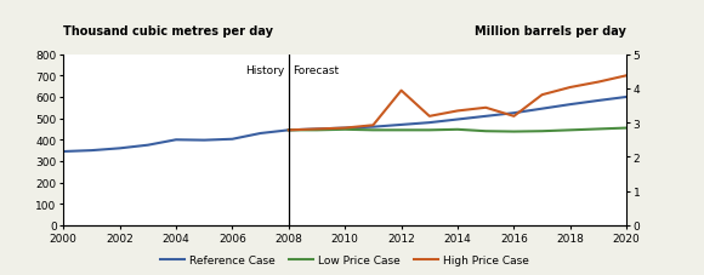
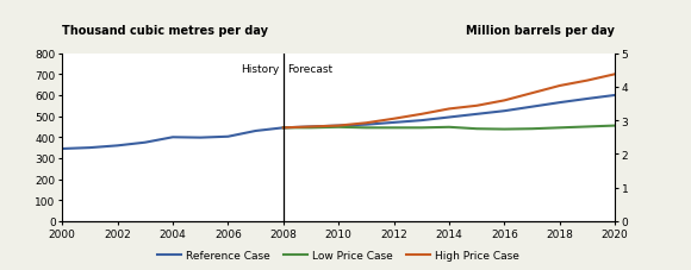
High Price Case/2012: 630 -> 490
High Price Case/2016: 510 -> 580
